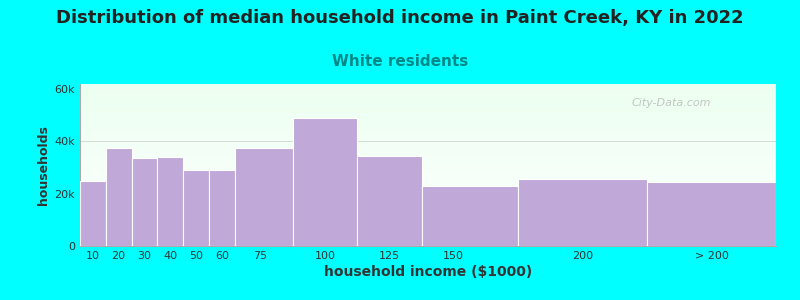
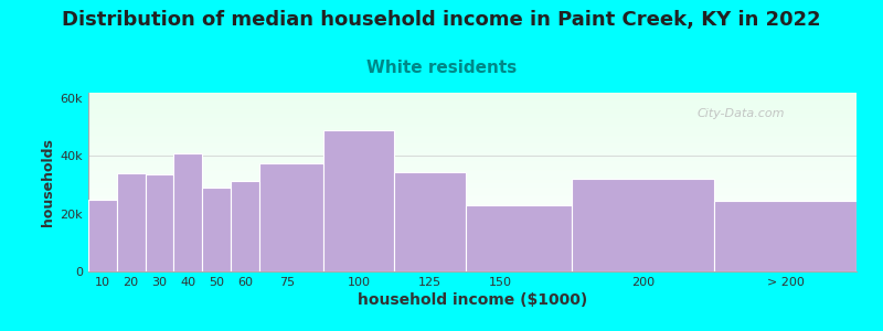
20: 37.5k -> 34.0k
40: 34.0k -> 41.0k
60: 29.0k -> 31.5k
200: 25.5k -> 32.0k
